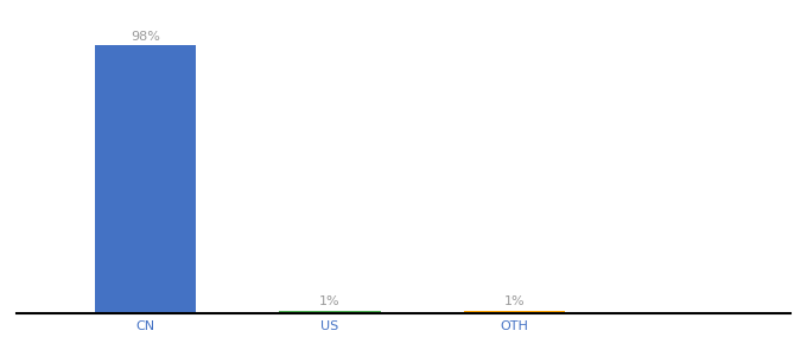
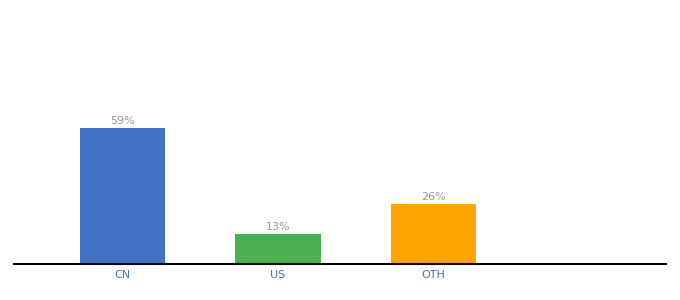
CN: 98% -> 59%
US: 1% -> 13%
OTH: 1% -> 26%
